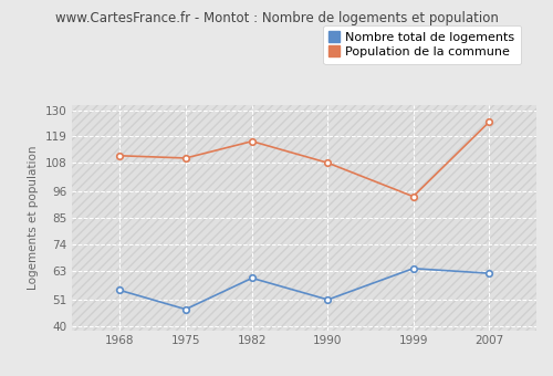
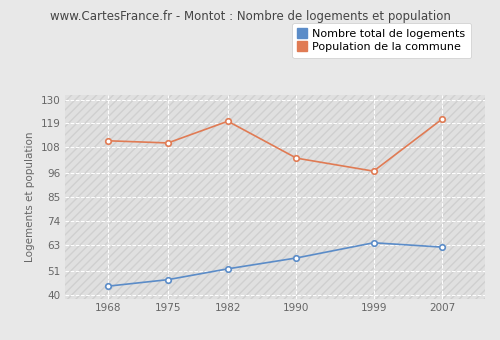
Nombre total de logements/1968: 55 -> 44
Nombre total de logements/1982: 60 -> 52
Population de la commune/1982: 117 -> 120
Nombre total de logements/1990: 51 -> 57
Population de la commune/1990: 108 -> 103
Population de la commune/1999: 94 -> 97
Population de la commune/2007: 125 -> 121
